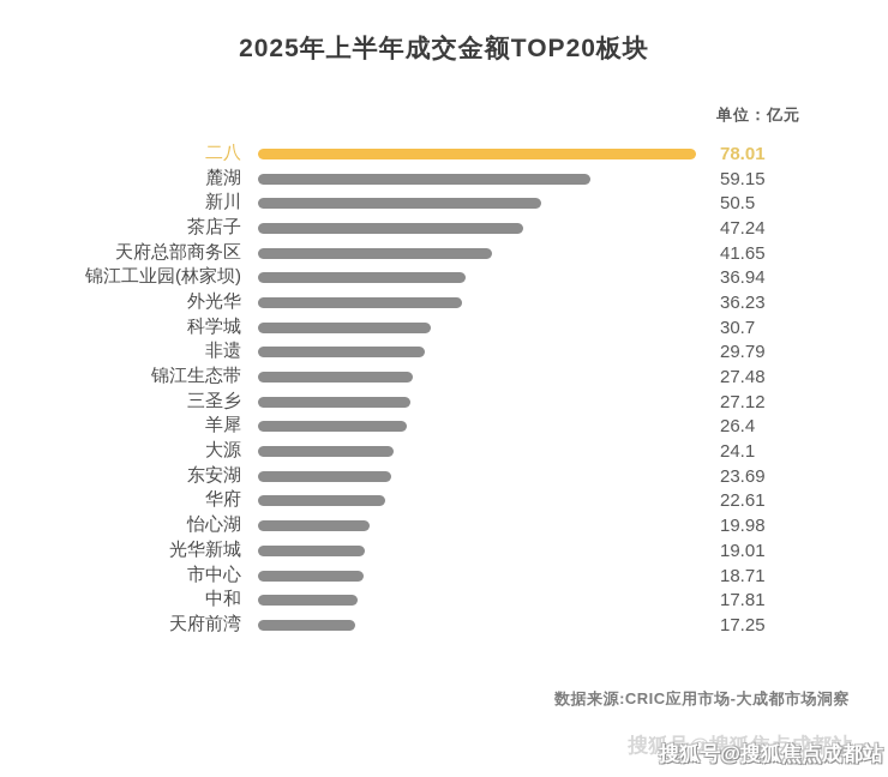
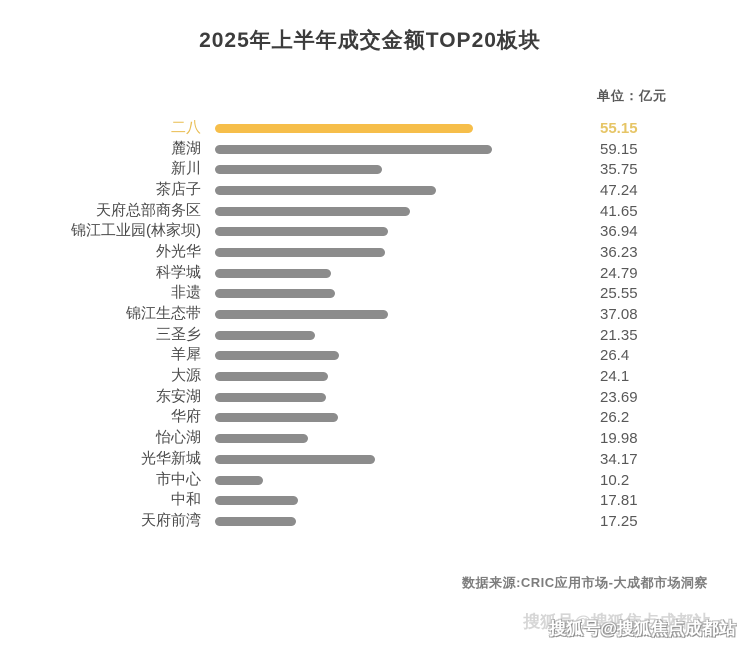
二八: 78.01 -> 55.15
新川: 50.5 -> 35.75
科学城: 30.7 -> 24.79
非遗: 29.79 -> 25.55
锦江生态带: 27.48 -> 37.08
三圣乡: 27.12 -> 21.35
华府: 22.61 -> 26.2
光华新城: 19.01 -> 34.17
市中心: 18.71 -> 10.2
